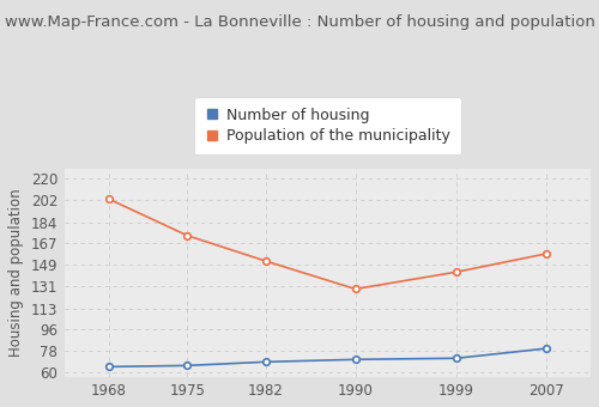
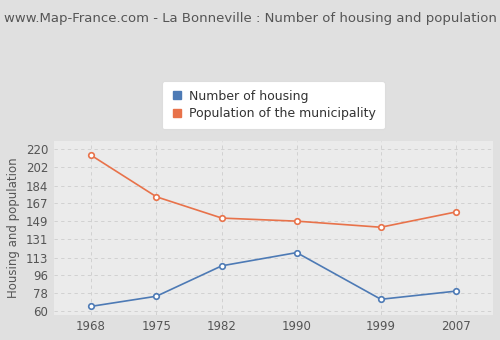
Population of the municipality/1968: 203 -> 214
Number of housing/1975: 66 -> 75
Number of housing/1982: 69 -> 105
Number of housing/1990: 71 -> 118
Population of the municipality/1990: 129 -> 149
